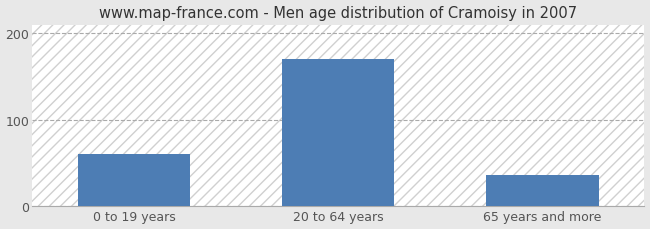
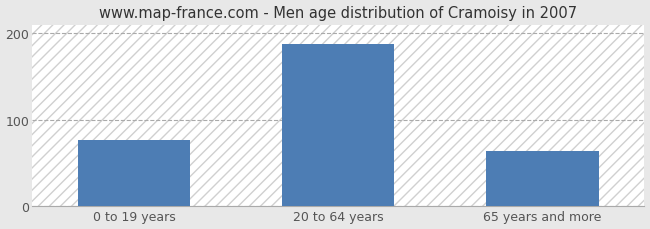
0 to 19 years: 60 -> 76
20 to 64 years: 170 -> 188
65 years and more: 35 -> 64
